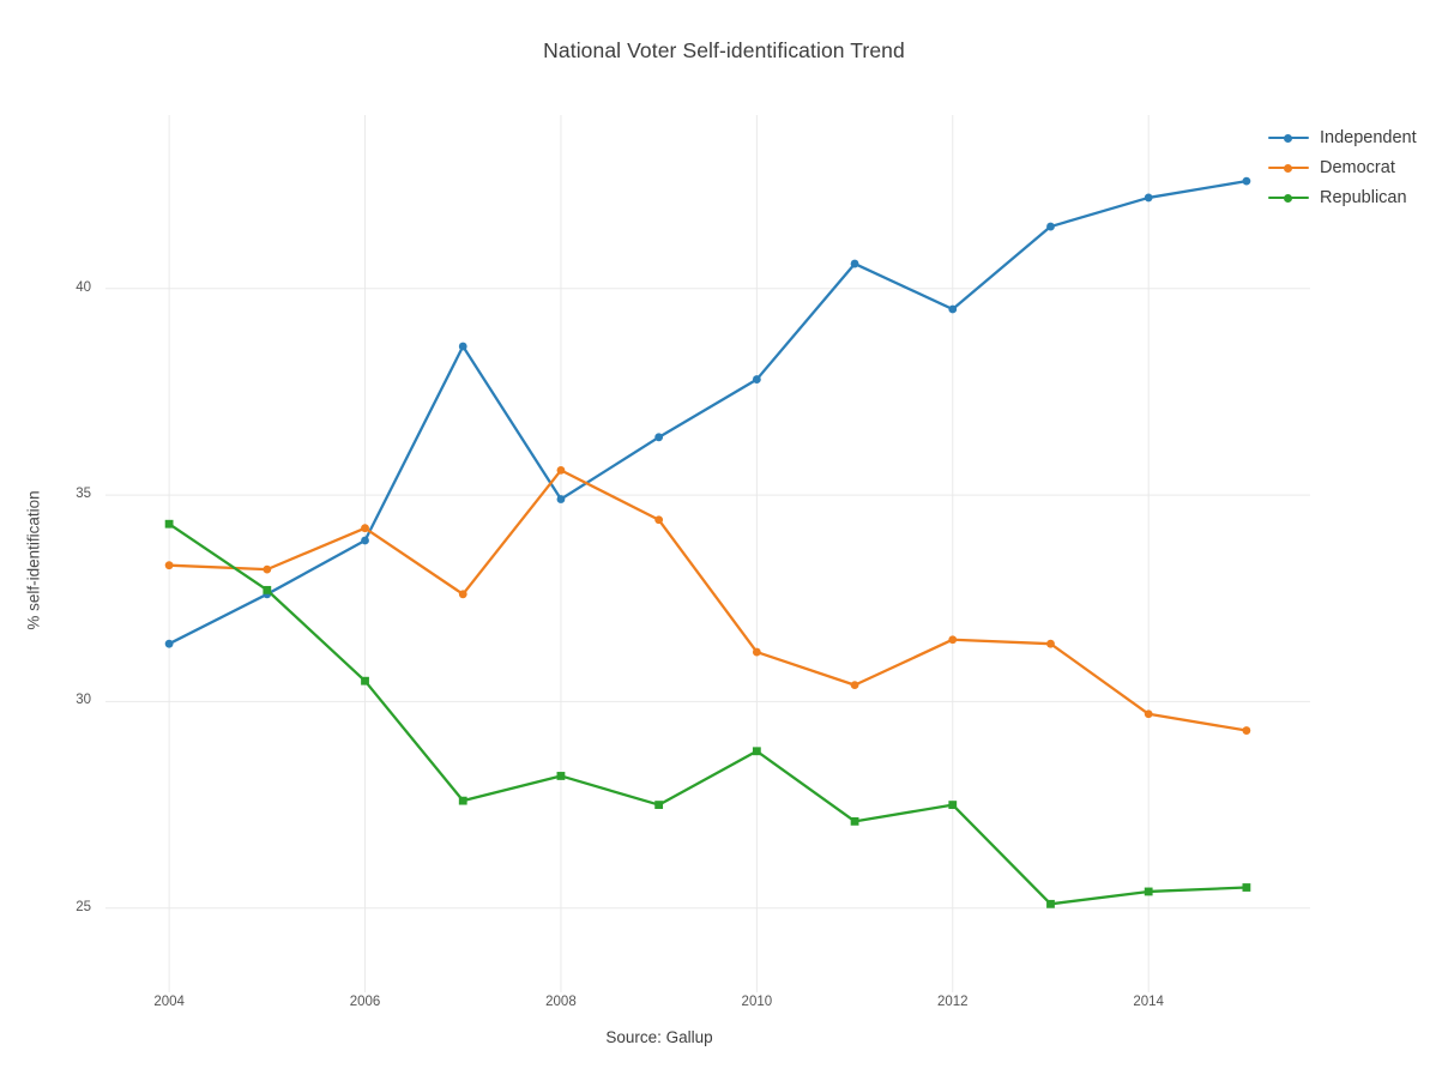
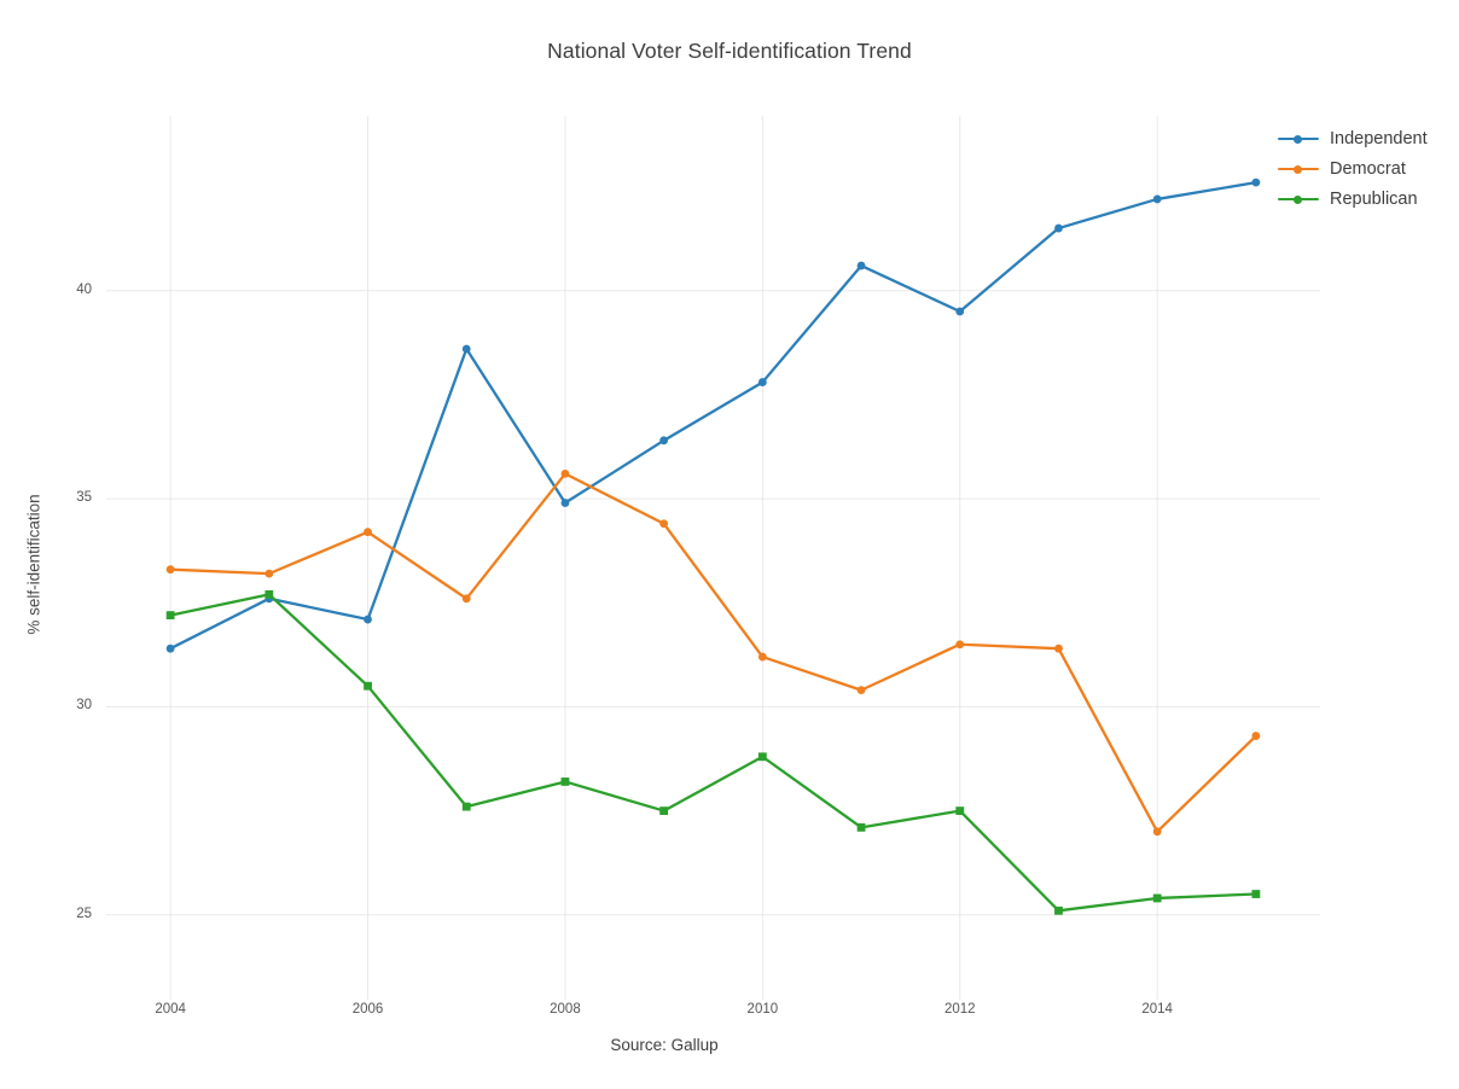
Republican/2004: 34.3 -> 32.2
Independent/2006: 33.9 -> 32.1
Democrat/2014: 29.7 -> 27.0
